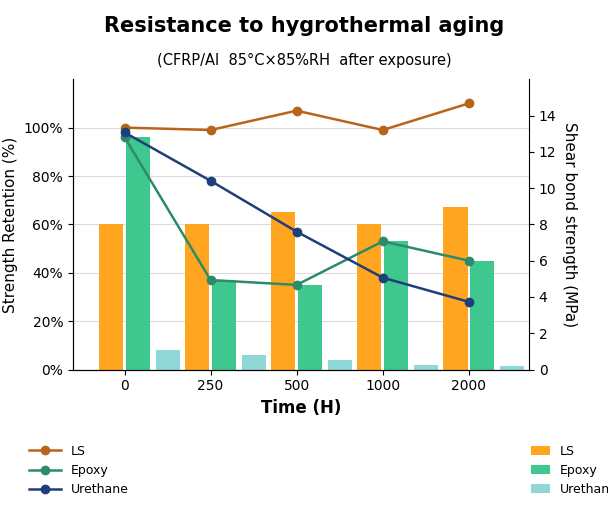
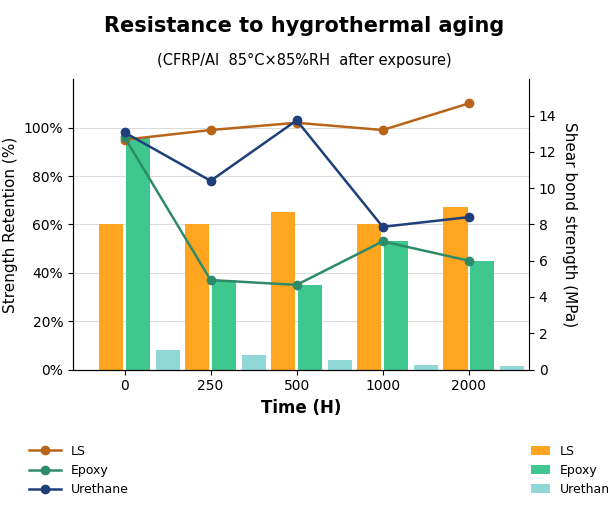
LS/0: 100% -> 95%
LS/500: 107% -> 102%
Urethane/500: 57% -> 103%
Urethane/1000: 38% -> 59%
Urethane/2000: 28% -> 63%
